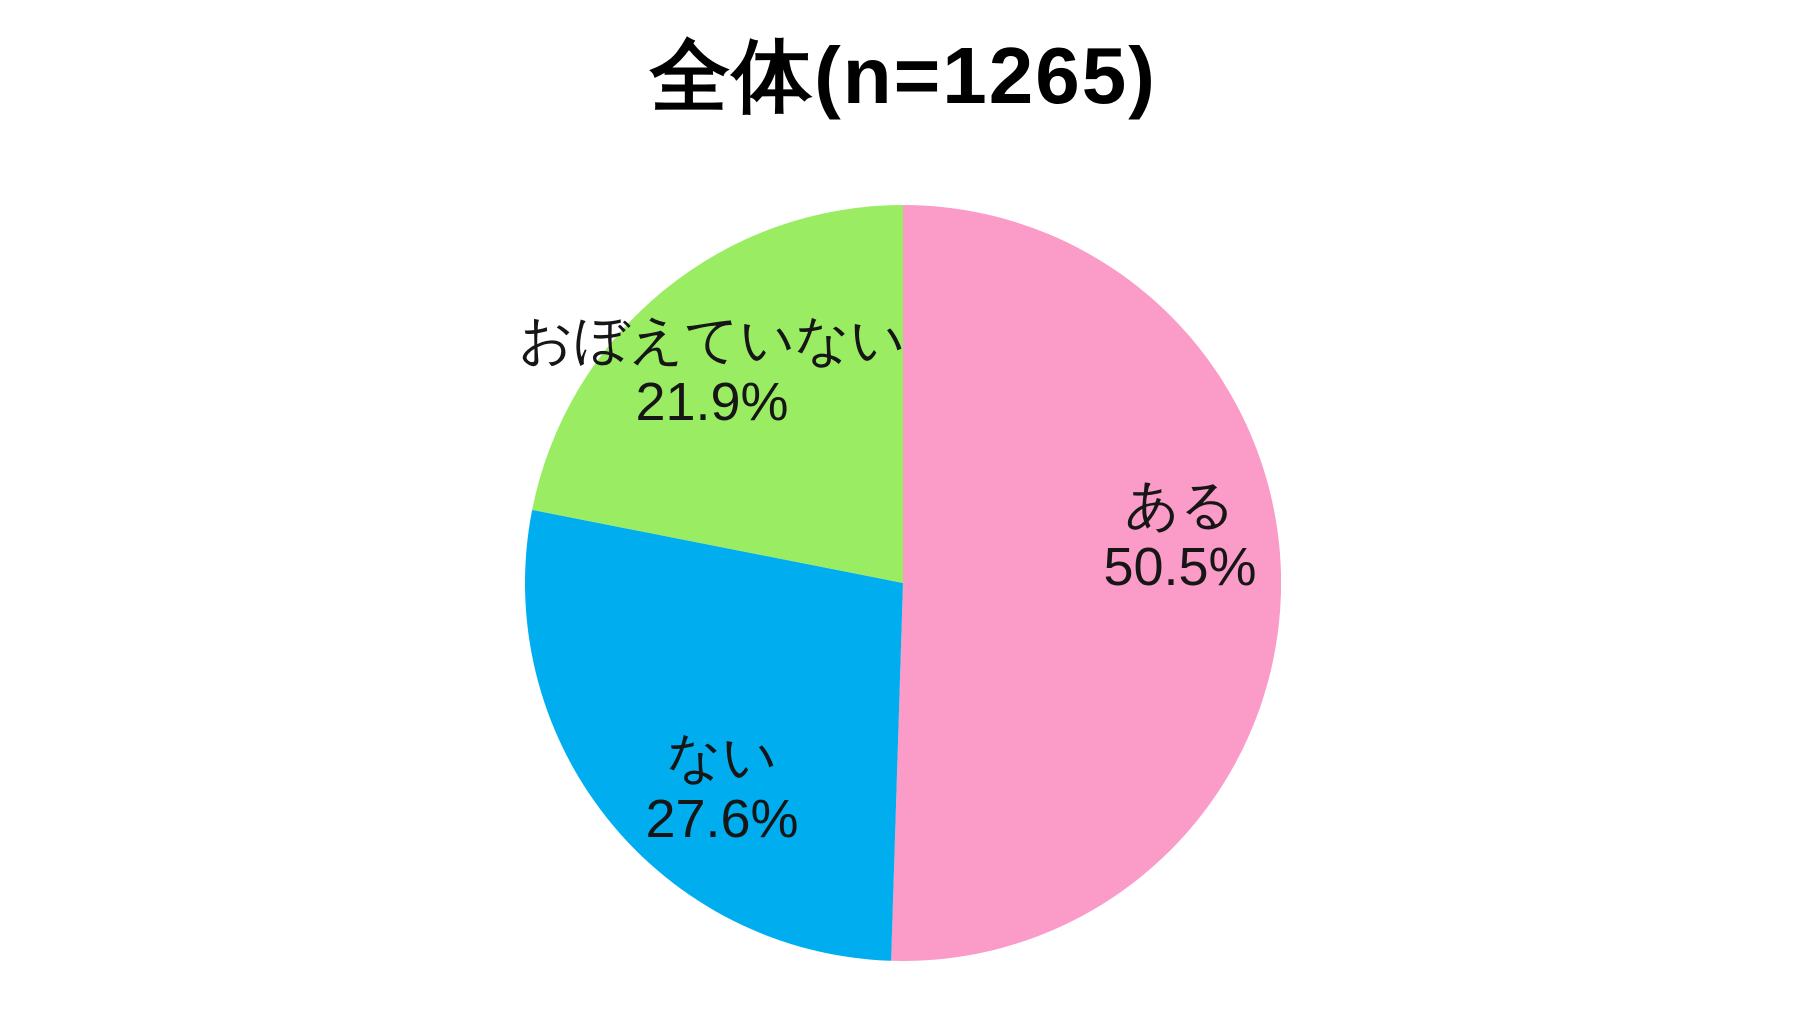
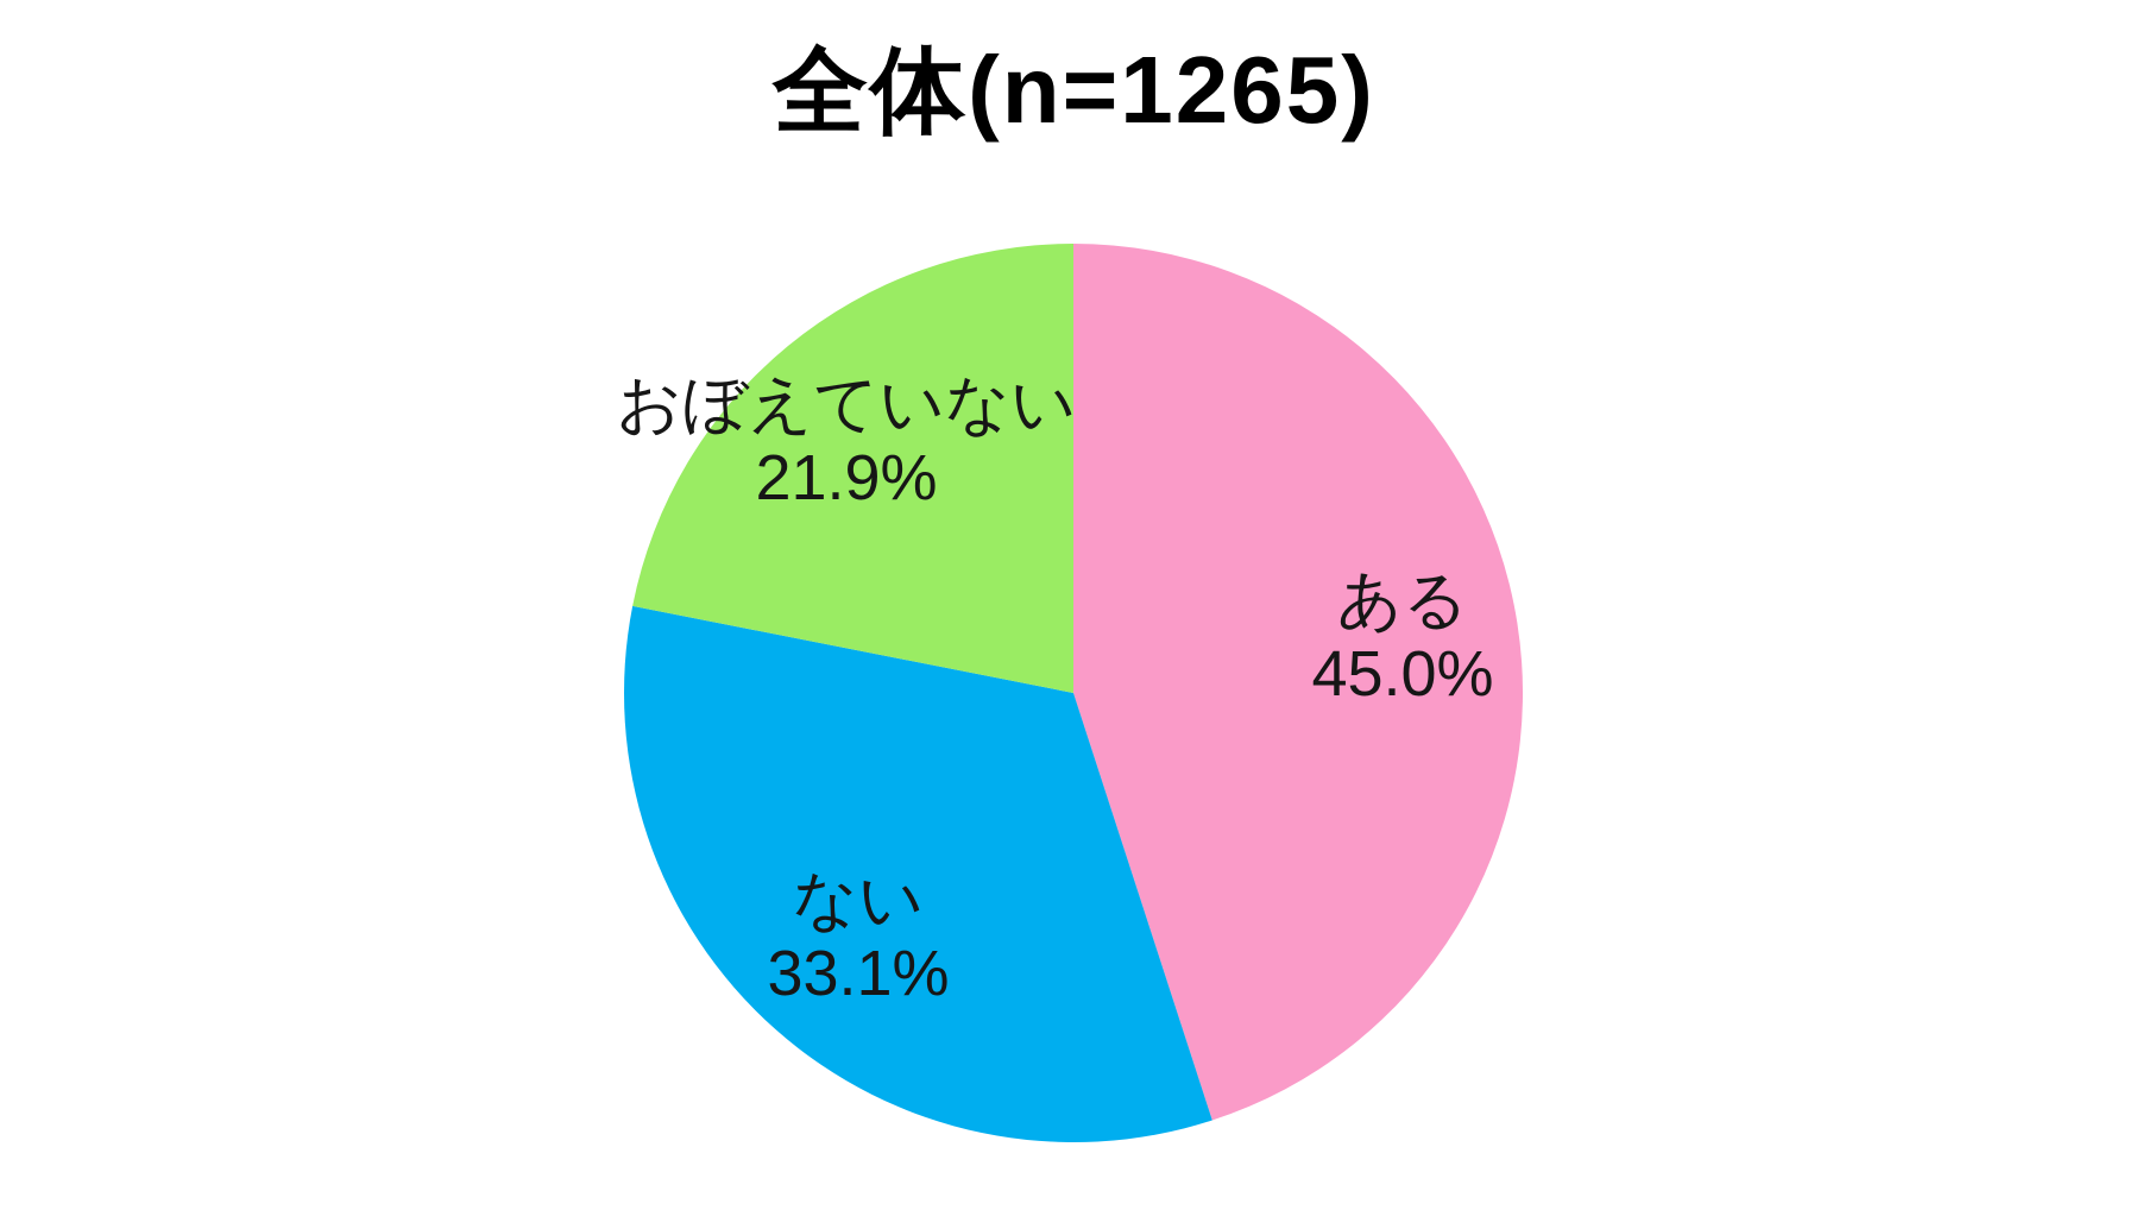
ある: 50.5% -> 45.0%
ない: 27.6% -> 33.1%
